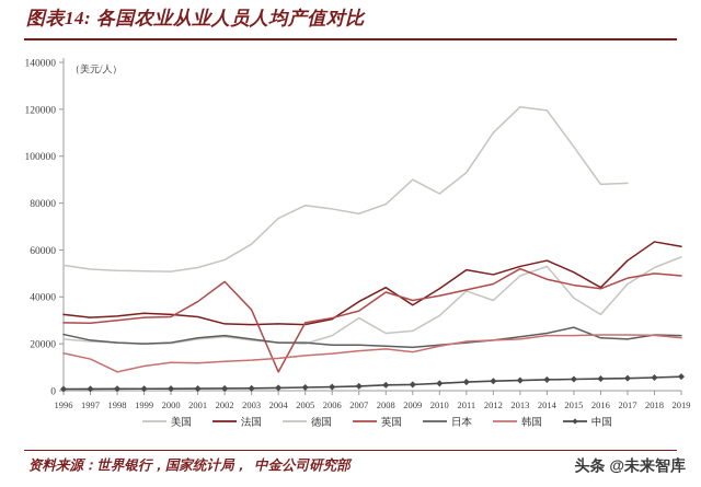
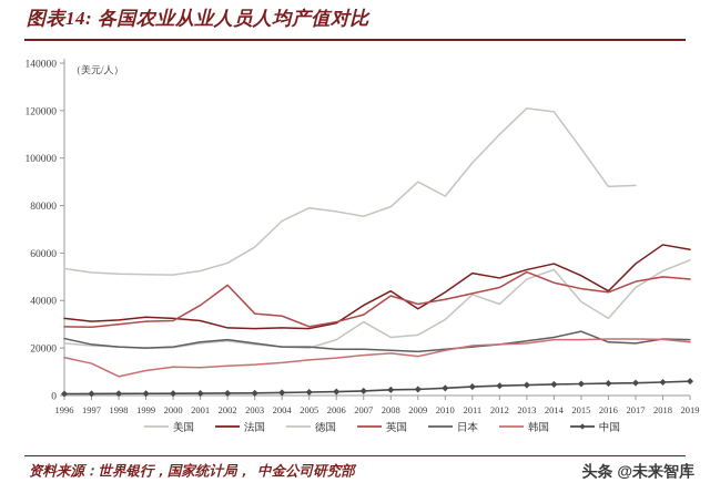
英国/2004: 8000 -> 34000
美国/2011: 93000 -> 98000
